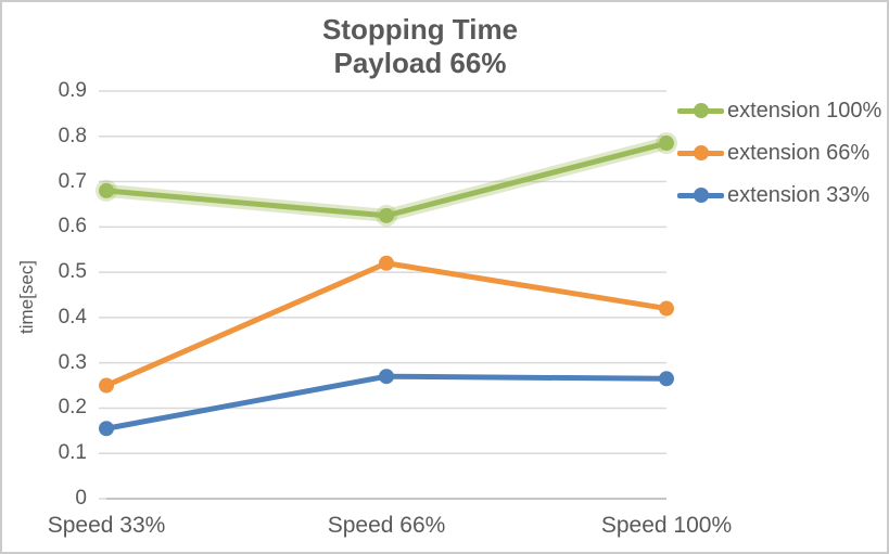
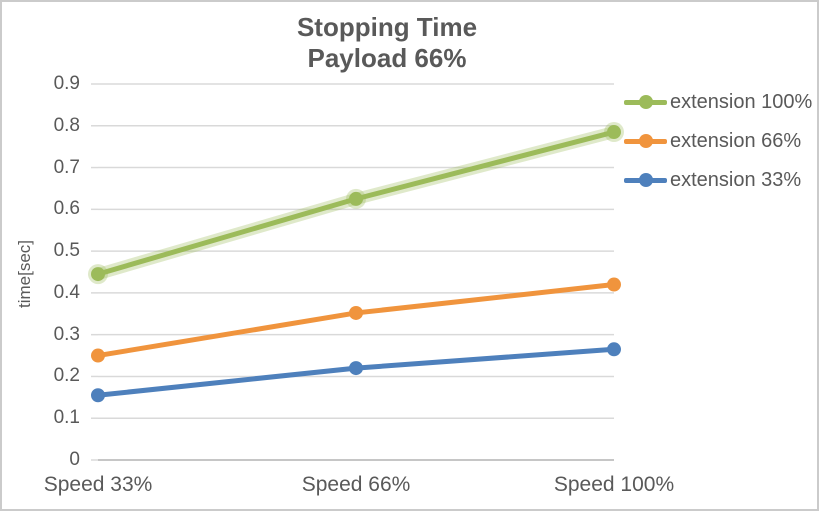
extension 100%/Speed 33%: 0.68 -> 0.45
extension 66%/Speed 66%: 0.52 -> 0.35
extension 33%/Speed 66%: 0.27 -> 0.22
